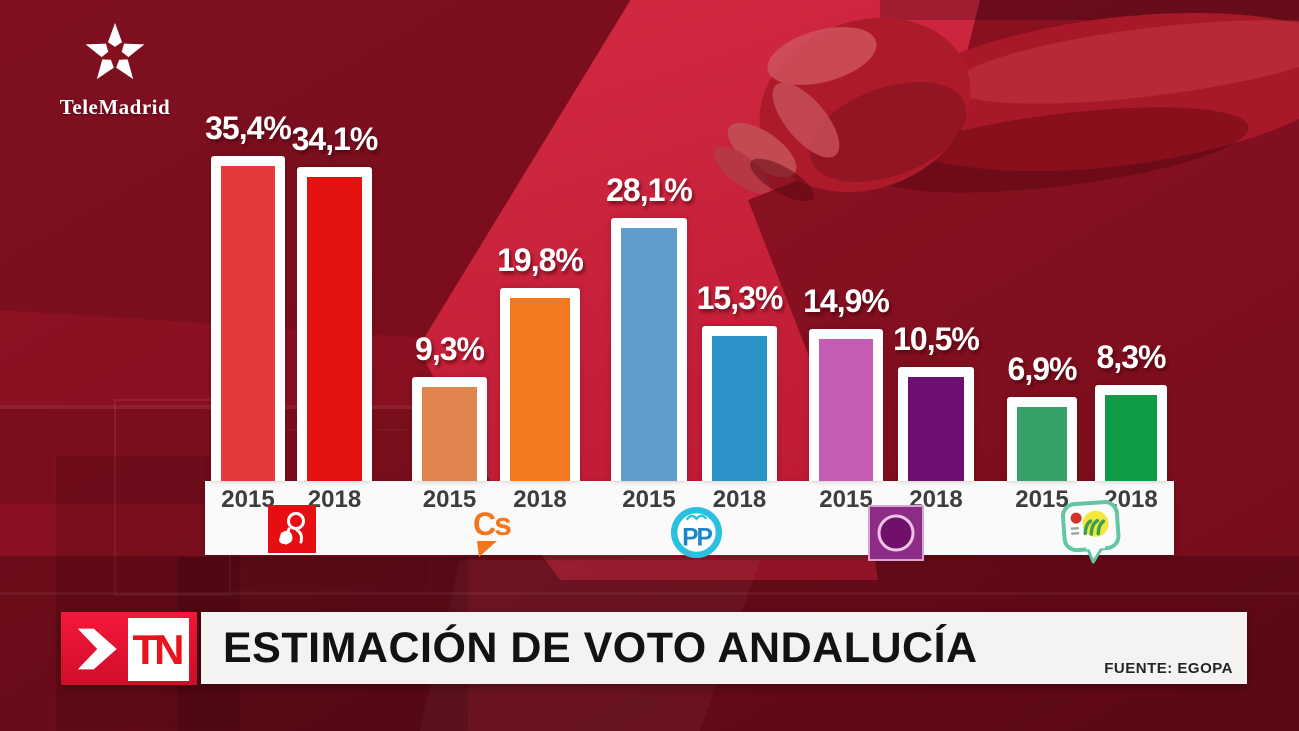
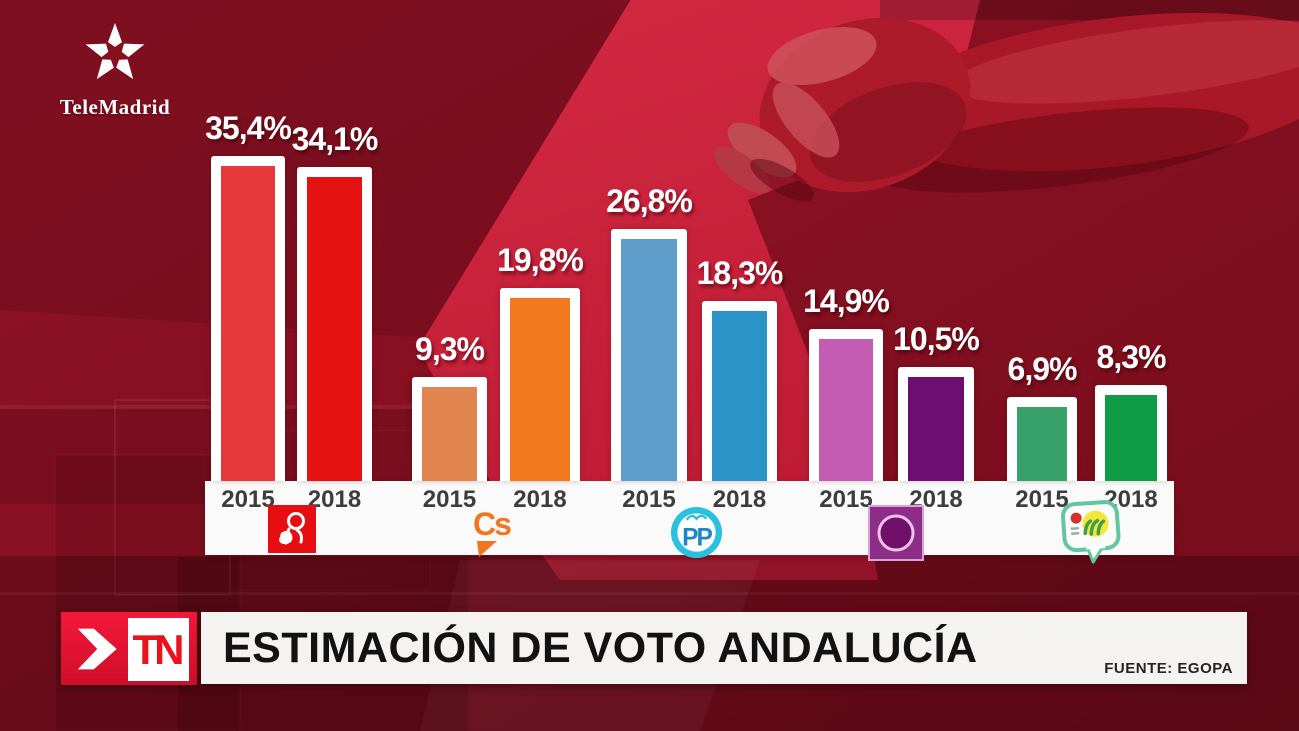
PP/2015: 28,1% -> 26,8%
PP/2018: 15,3% -> 18,3%
